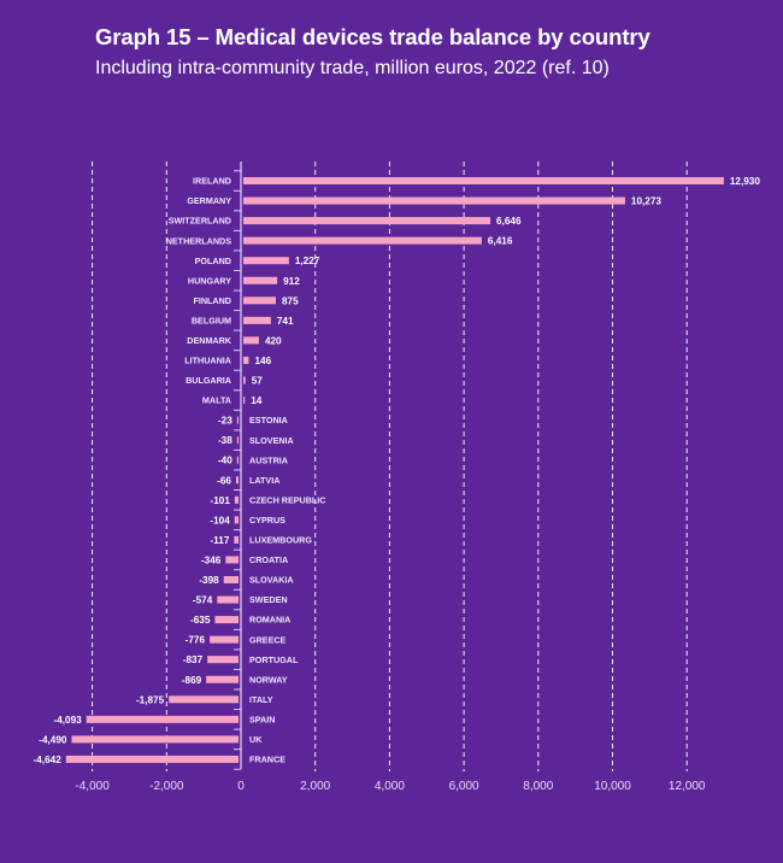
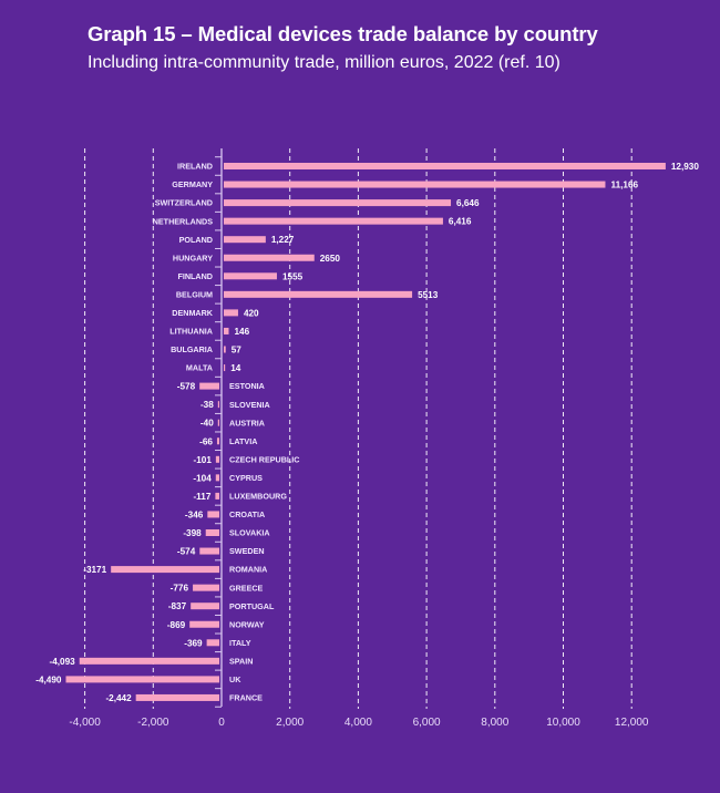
GERMANY: 10,273 -> 11,166
HUNGARY: 912 -> 2650
FINLAND: 875 -> 1555
BELGIUM: 741 -> 5513
ESTONIA: -23 -> -578
ROMANIA: -635 -> -3171
ITALY: -1,875 -> -369
FRANCE: -4,642 -> -2,442
